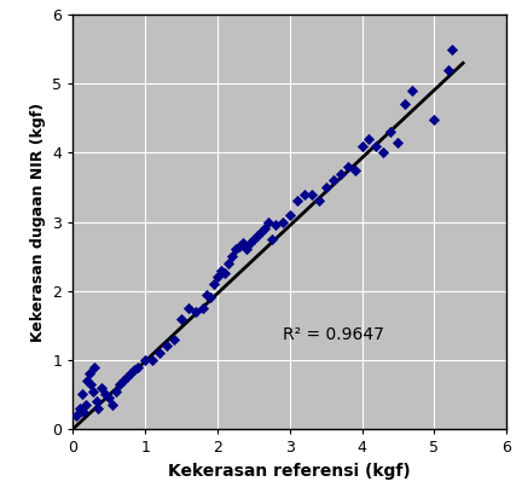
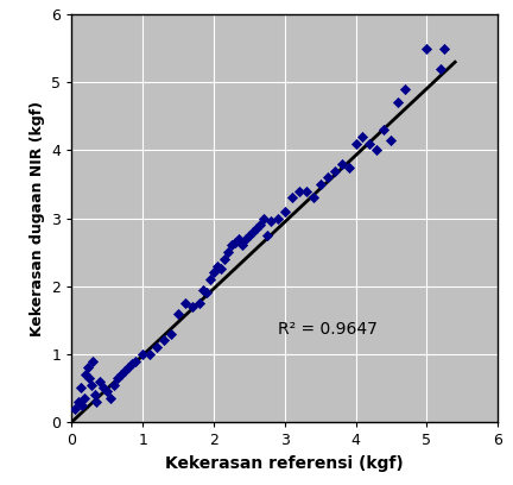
5: 4.48 -> 5.50
